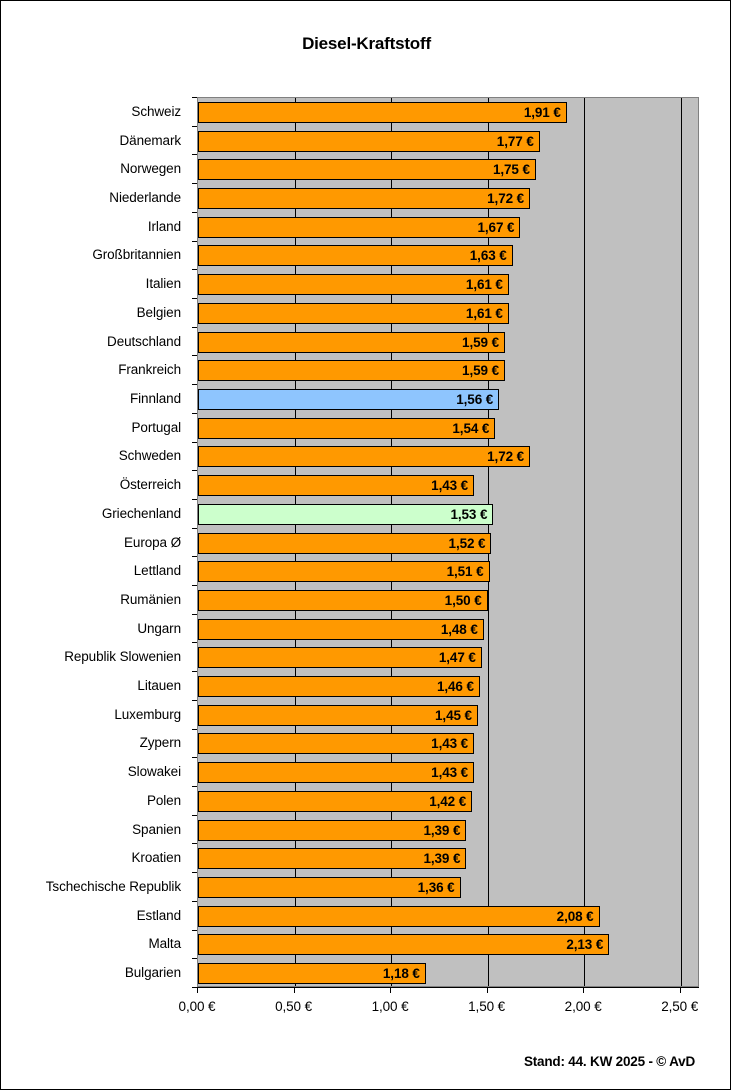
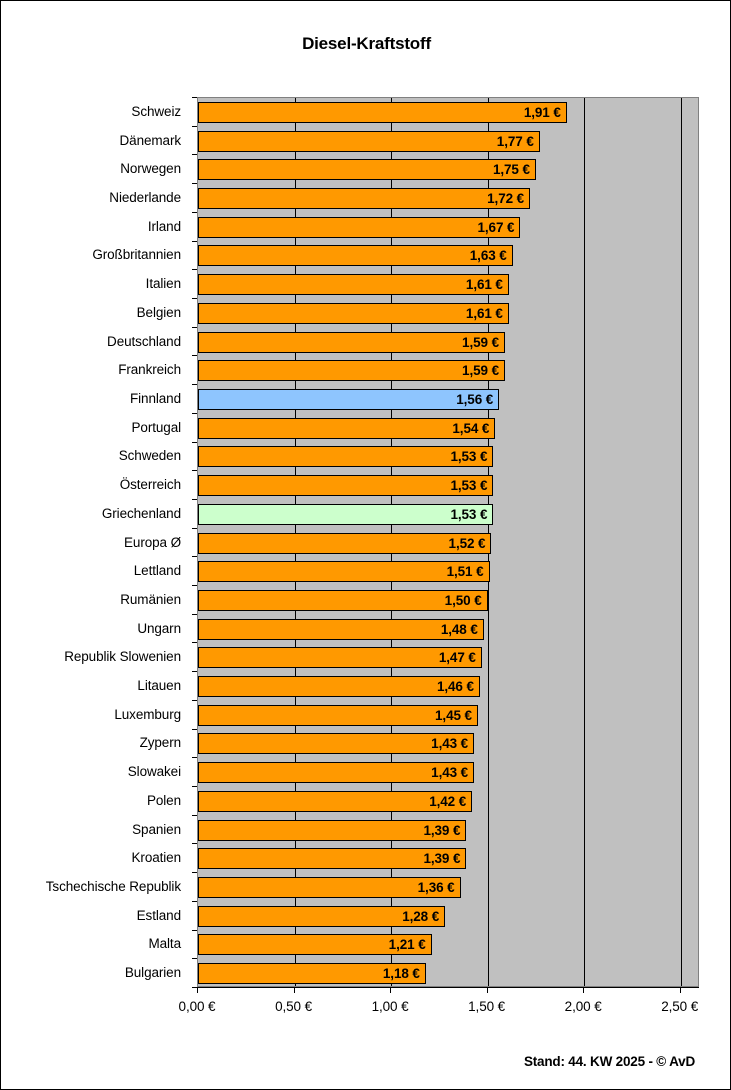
Schweden: 1,72 -> 1,53
Österreich: 1,43 -> 1,53
Estland: 2,08 -> 1,28
Malta: 2,13 -> 1,21
